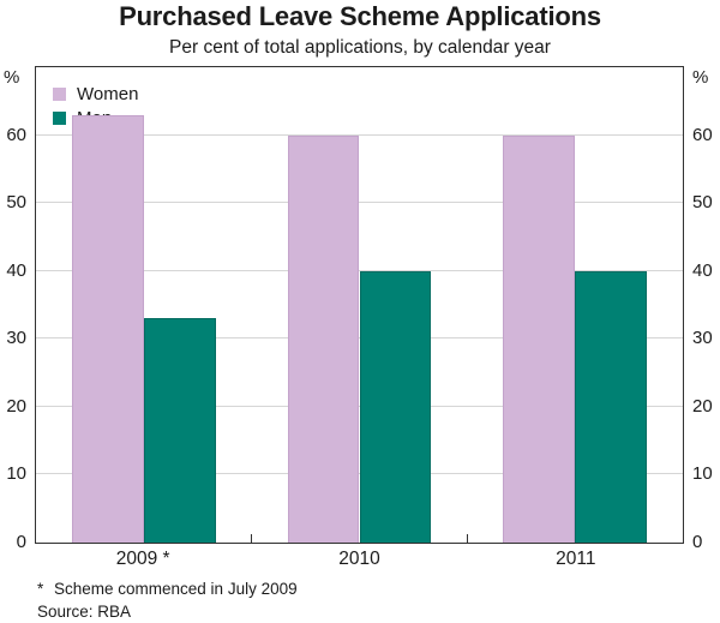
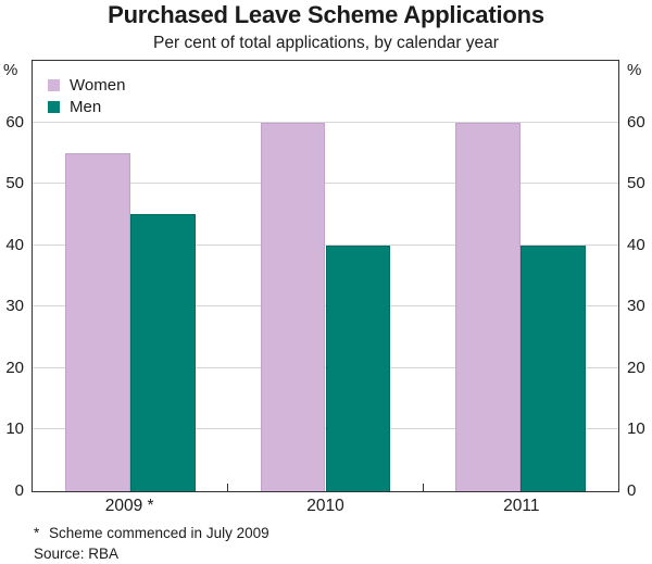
Women/2009 *: 63 -> 55
Men/2009 *: 33 -> 45
